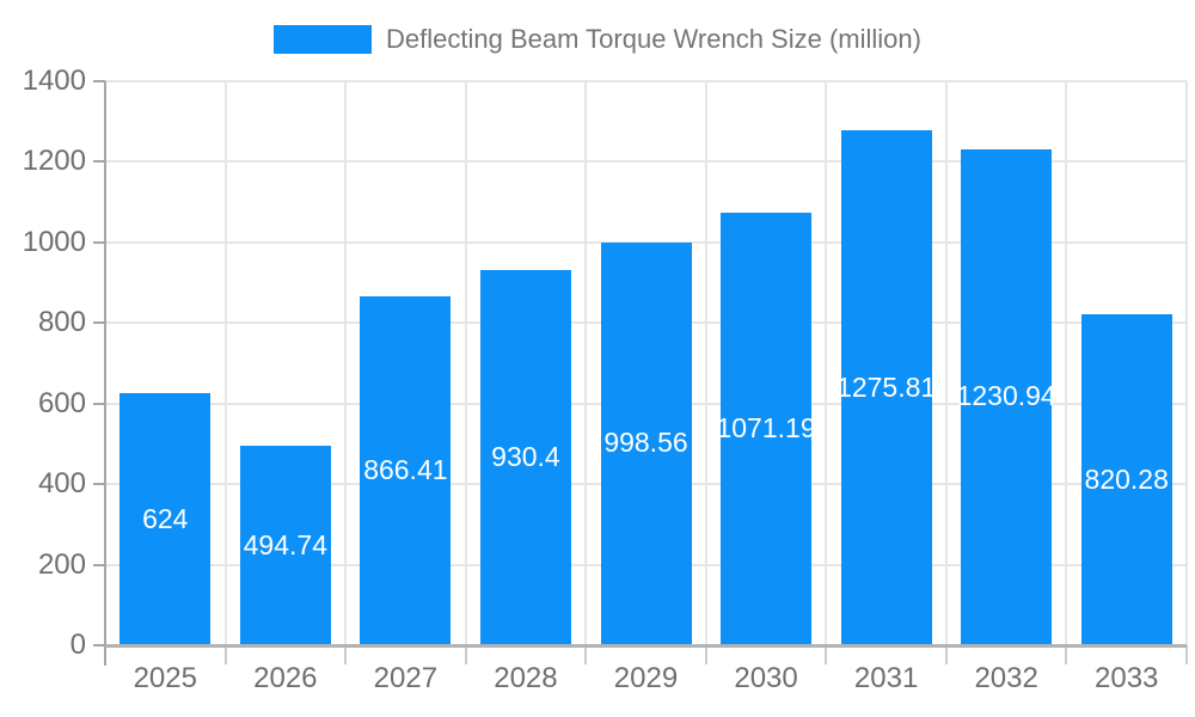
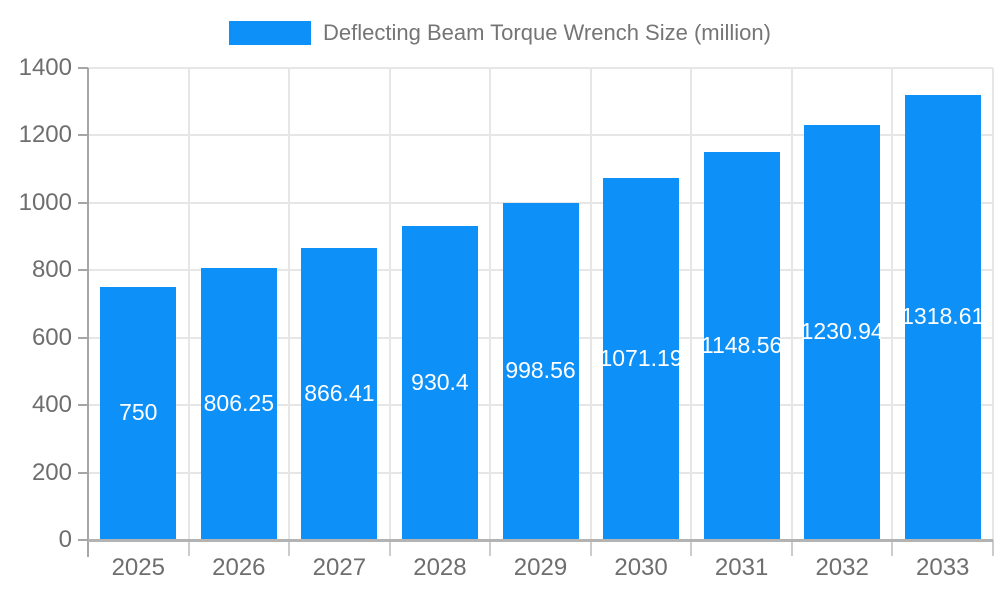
2025: 624 -> 750
2026: 494.74 -> 806.25
2031: 1275.81 -> 1148.56
2033: 820.28 -> 1318.61
